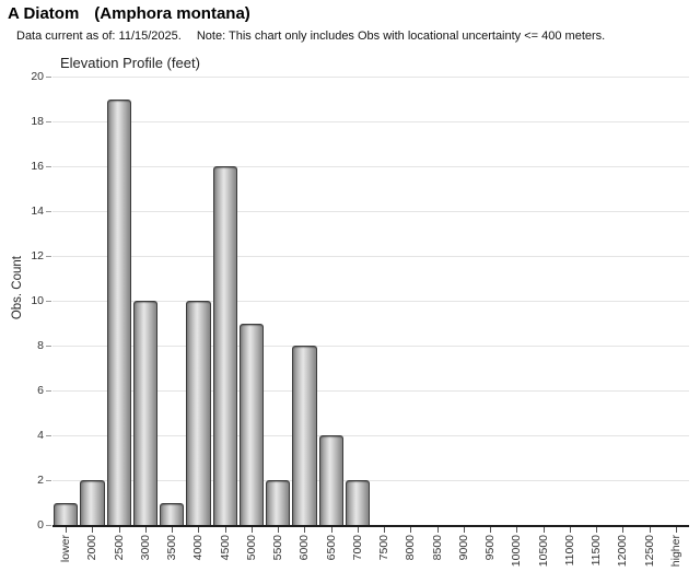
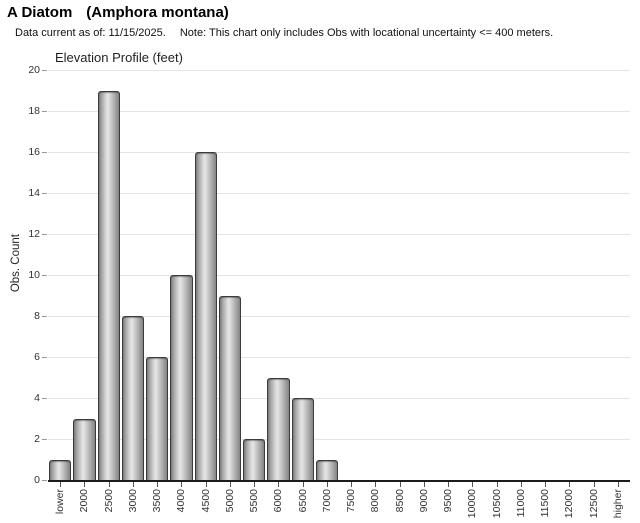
2000: 2 -> 3
3000: 10 -> 8
3500: 1 -> 6
6000: 8 -> 5
7000: 2 -> 1
